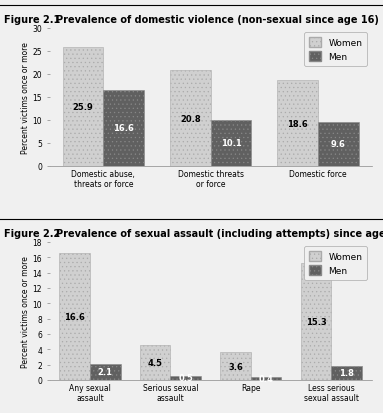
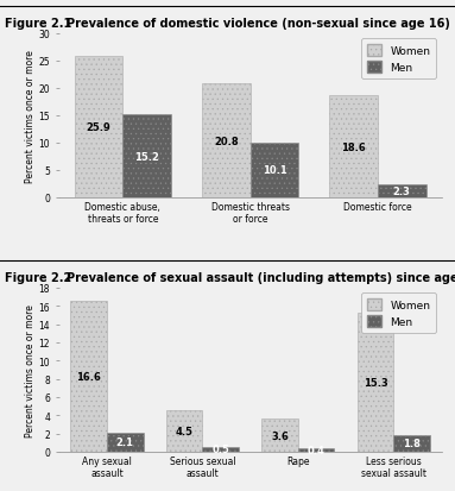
Men/Domestic abuse, threats or force: 16.6 -> 15.2
Men/Domestic force: 9.6 -> 2.3
